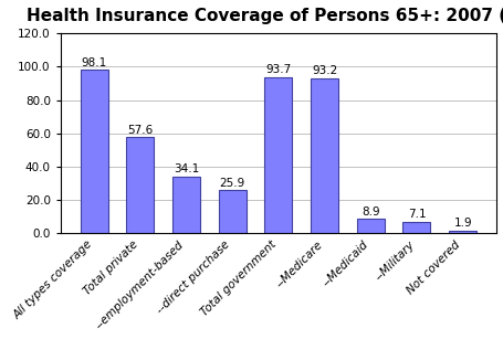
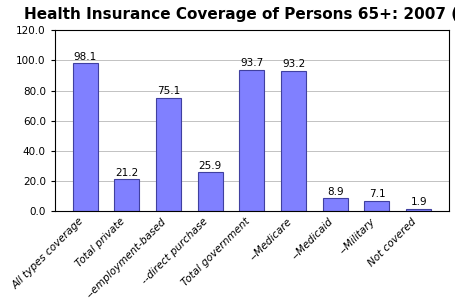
Total private: 57.6 -> 21.2
--employment-based: 34.1 -> 75.1
